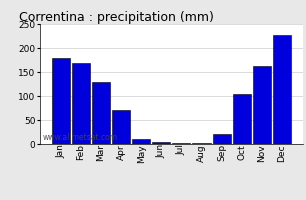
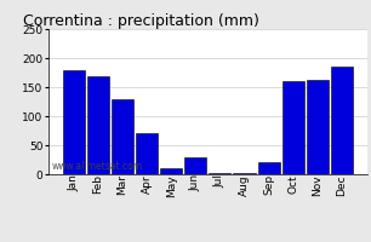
Jun: 4 -> 30
Oct: 105 -> 160
Dec: 228 -> 185
